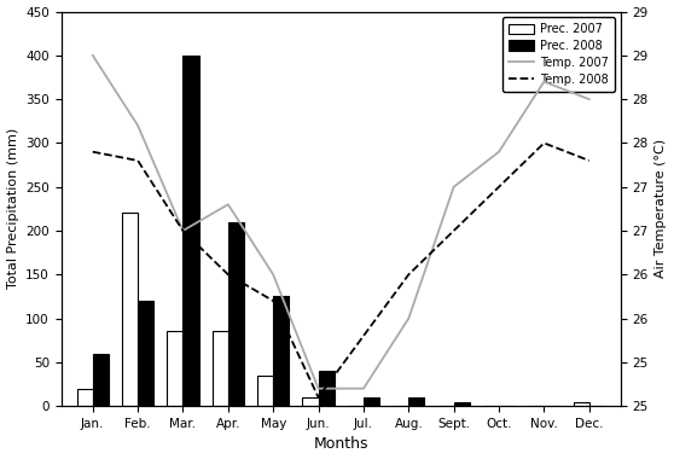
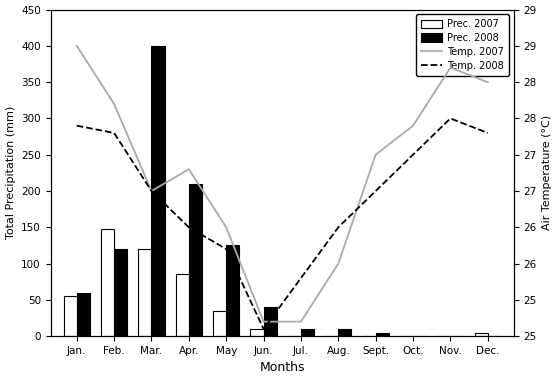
Prec. 2007/Jan.: 20 -> 56
Prec. 2007/Feb.: 220 -> 148
Prec. 2007/Mar.: 85 -> 120
